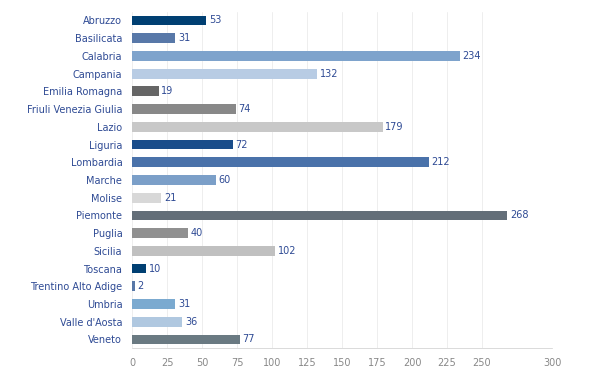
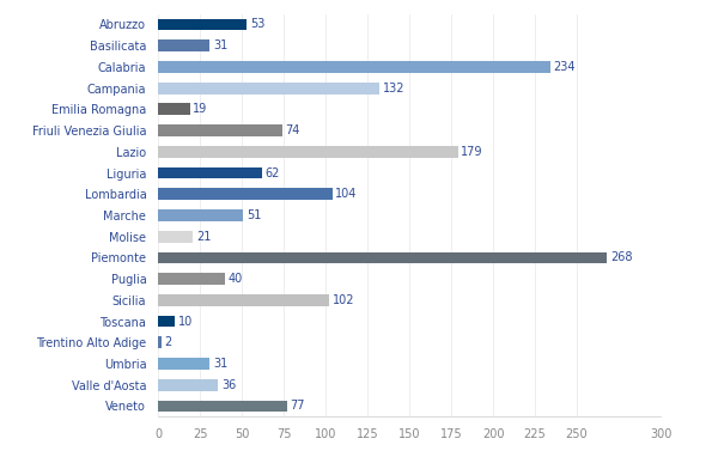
Liguria: 72 -> 62
Lombardia: 212 -> 104
Marche: 60 -> 51
